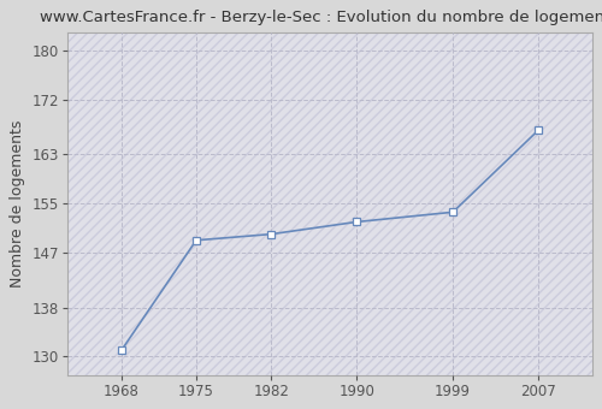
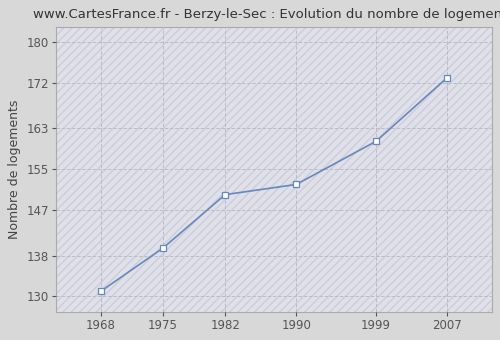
1975: 149.0 -> 139.5
1999: 153.6 -> 160.5
2007: 167.0 -> 173.0
